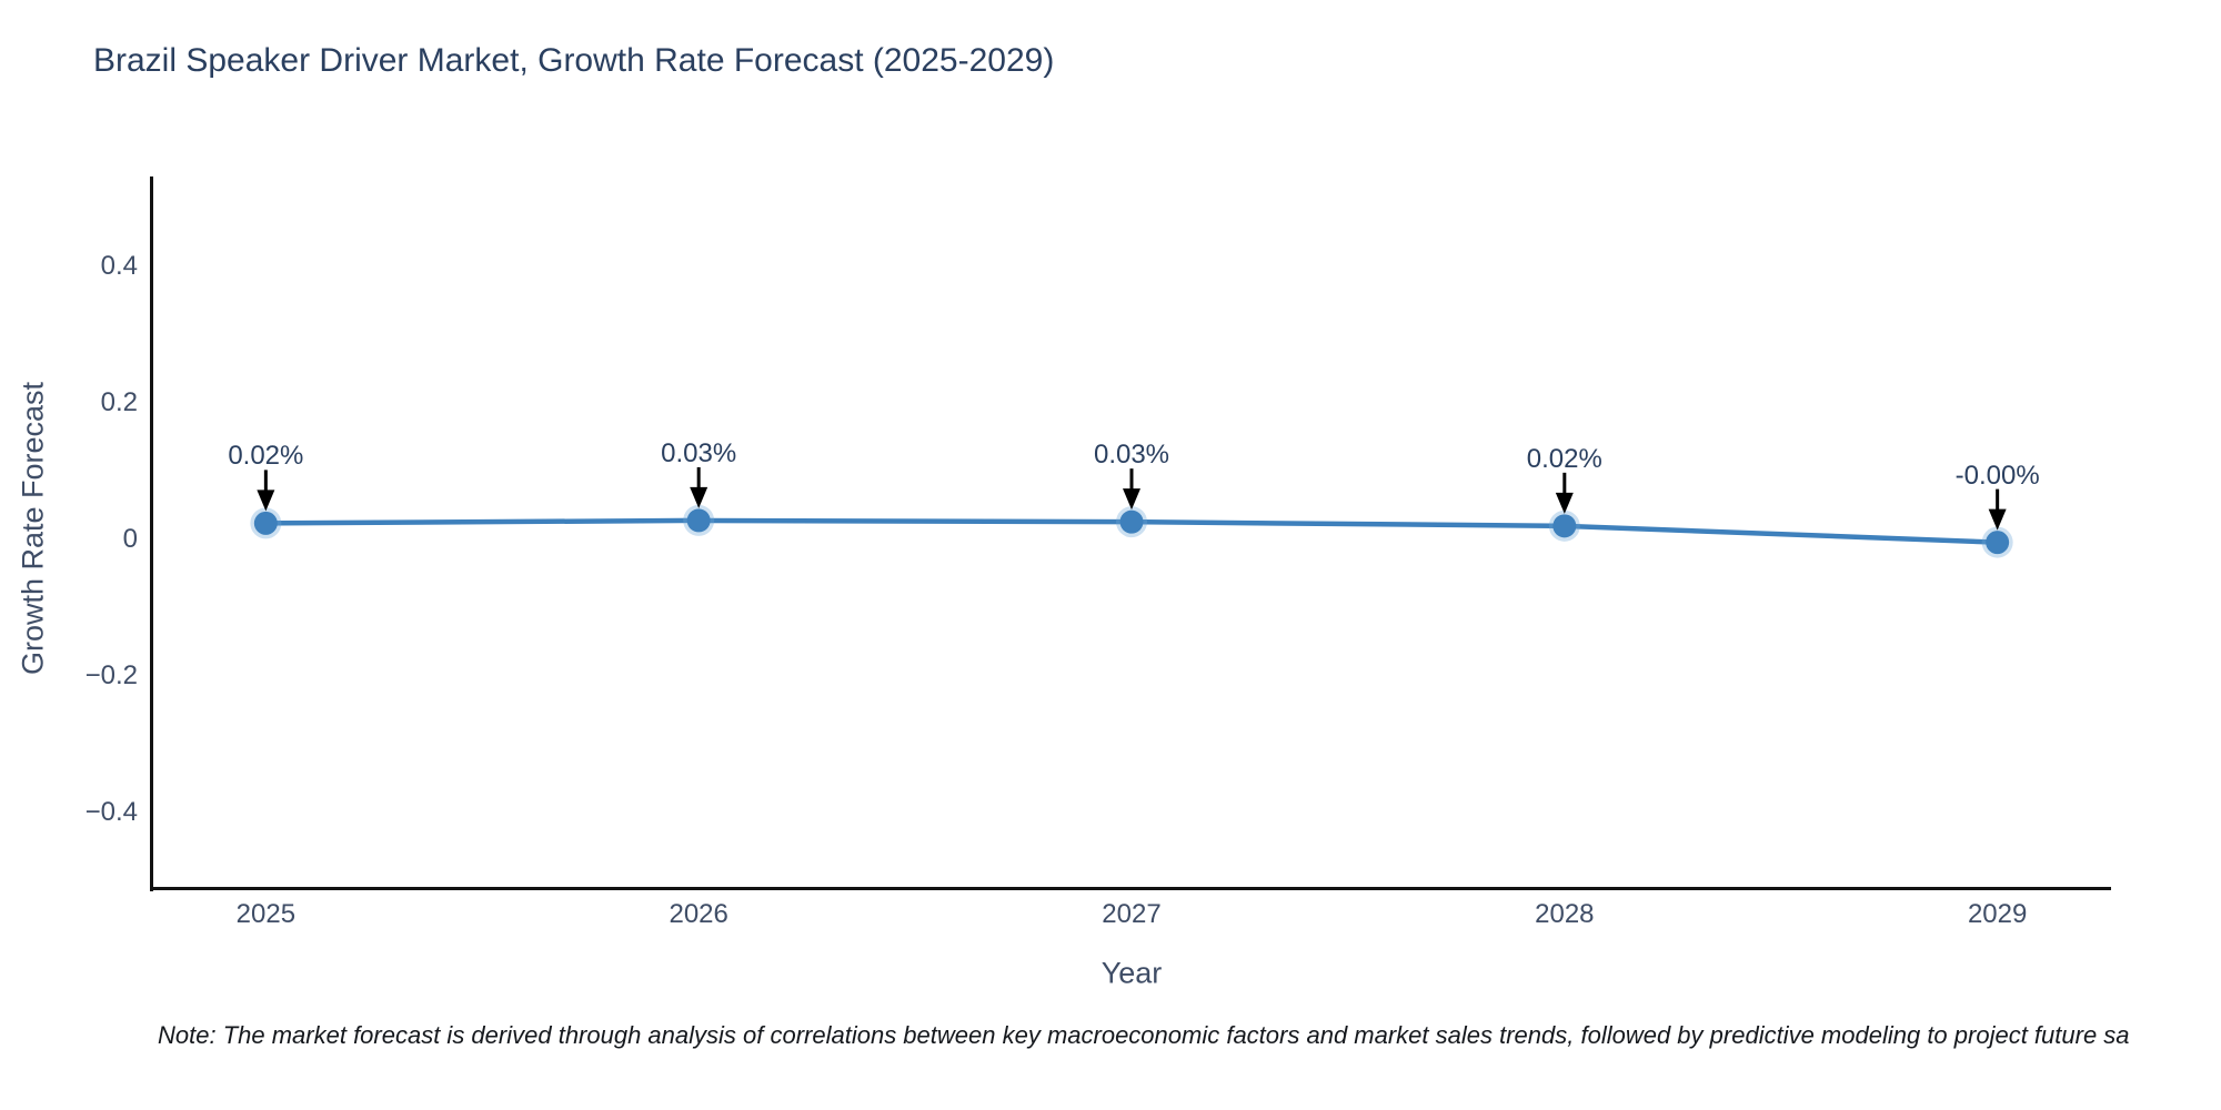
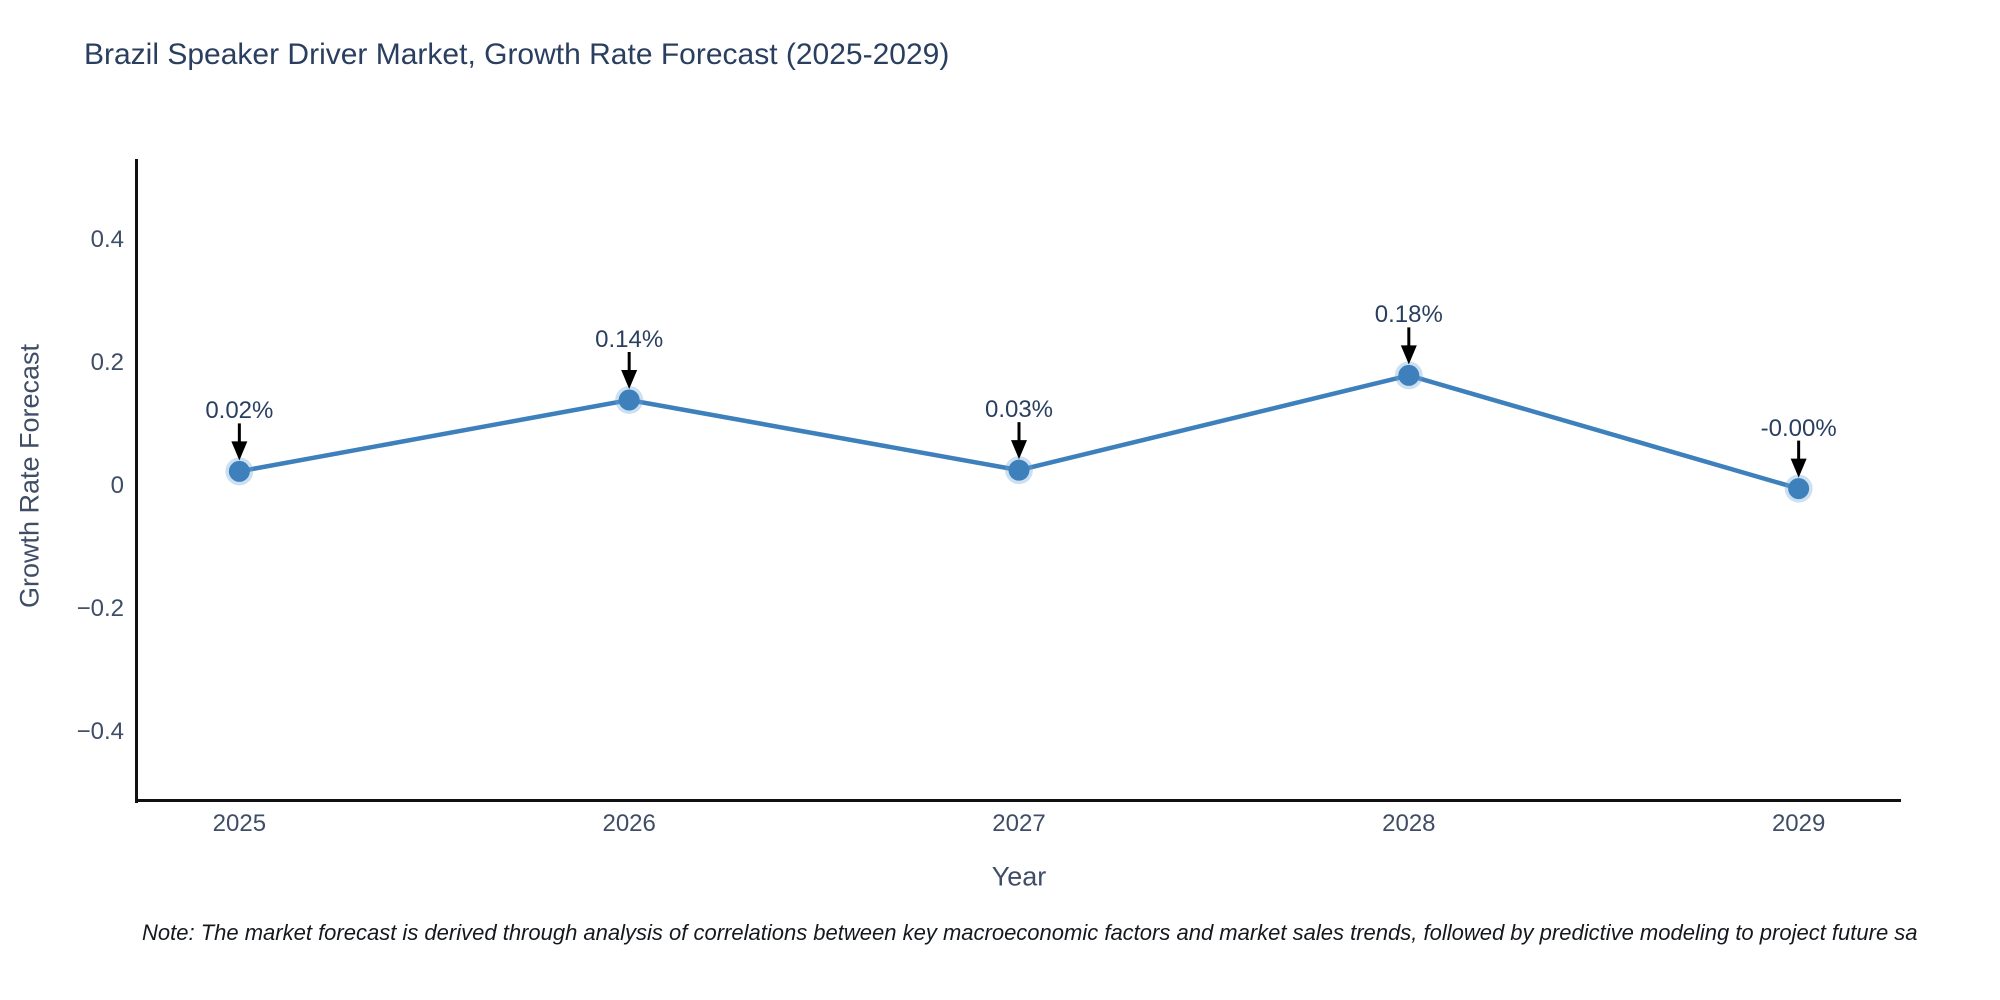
2026: 0.03% -> 0.14%
2028: 0.02% -> 0.18%
